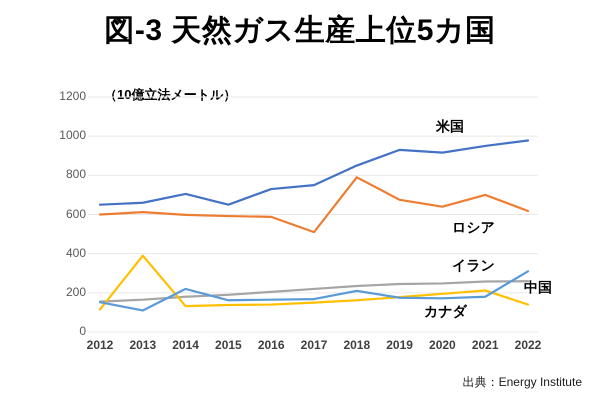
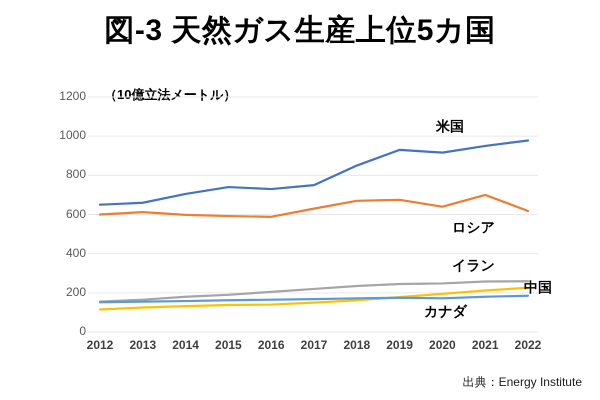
中国/2013: 390 -> 120
カナダ/2013: 110 -> 160
カナダ/2014: 220 -> 160
米国/2015: 650 -> 740
ロシア/2017: 510 -> 630
ロシア/2018: 790 -> 670
カナダ/2018: 210 -> 170
中国/2022: 140 -> 230
カナダ/2022: 310 -> 180
